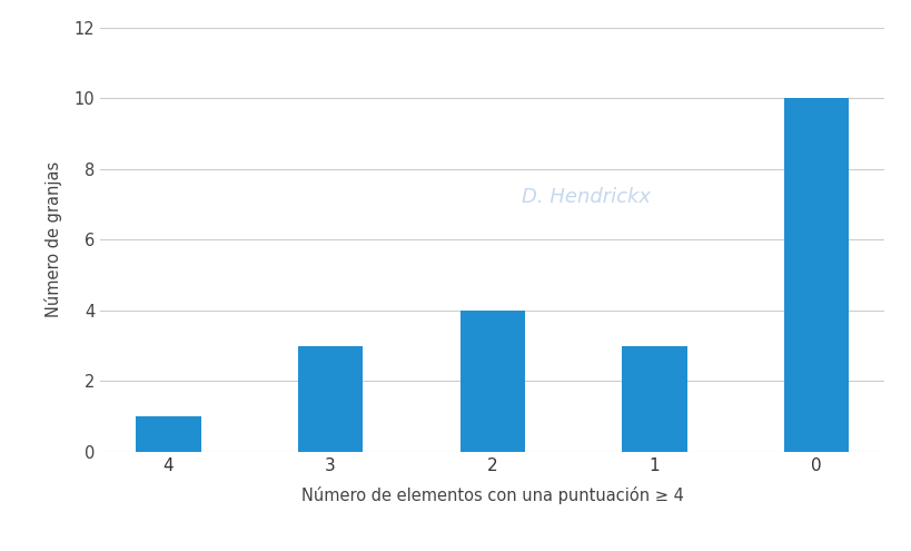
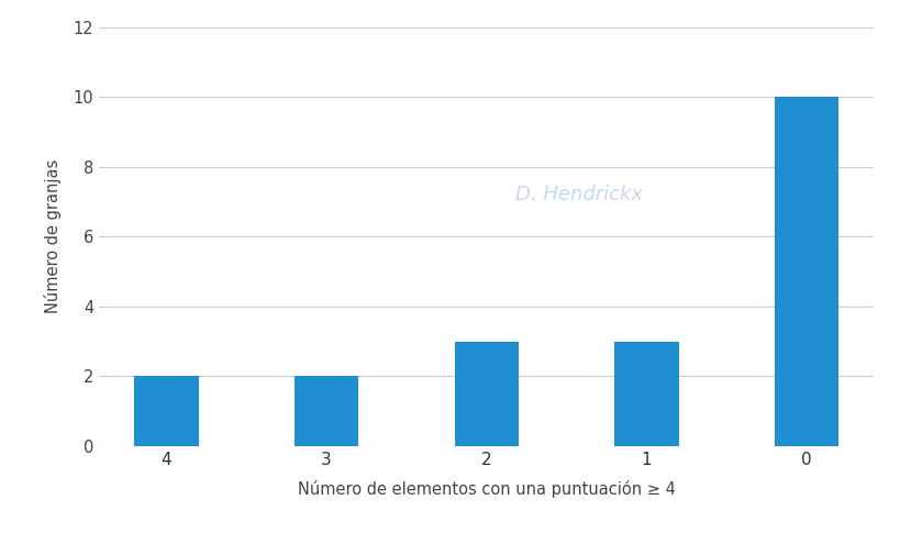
4: 1 -> 2
3: 3 -> 2
2: 4 -> 3
